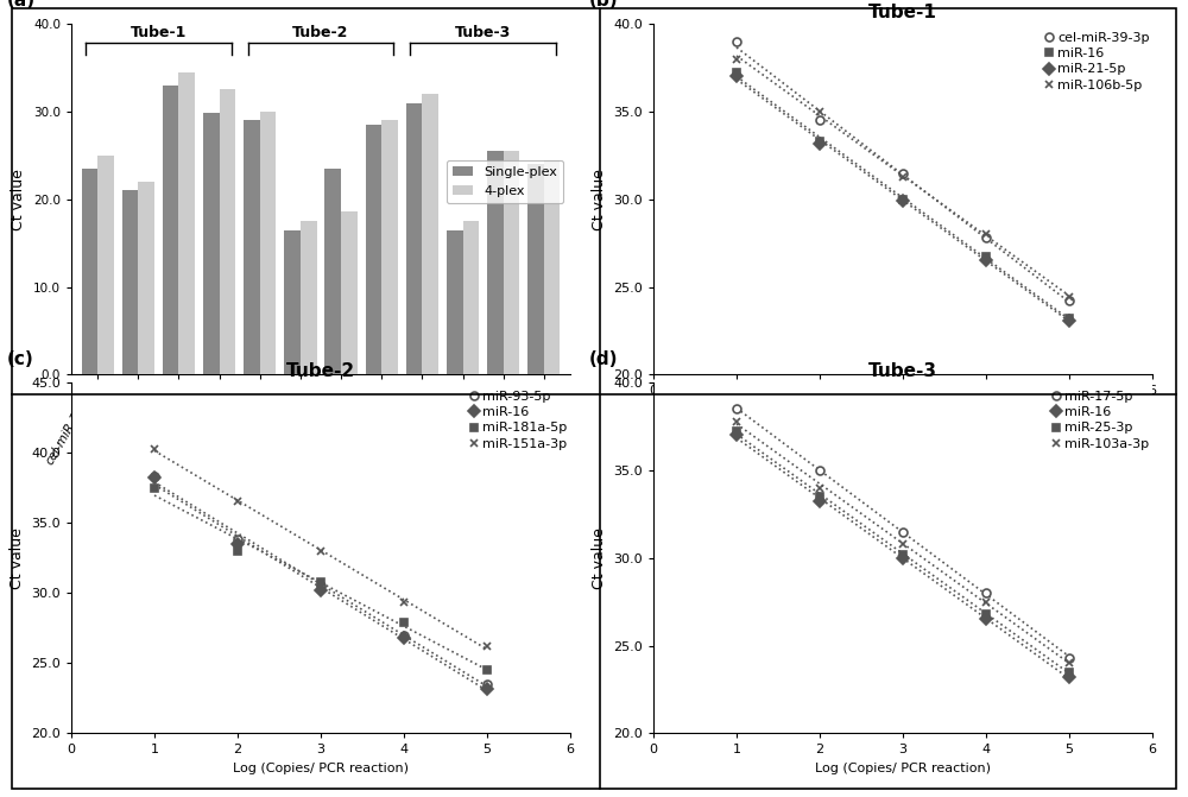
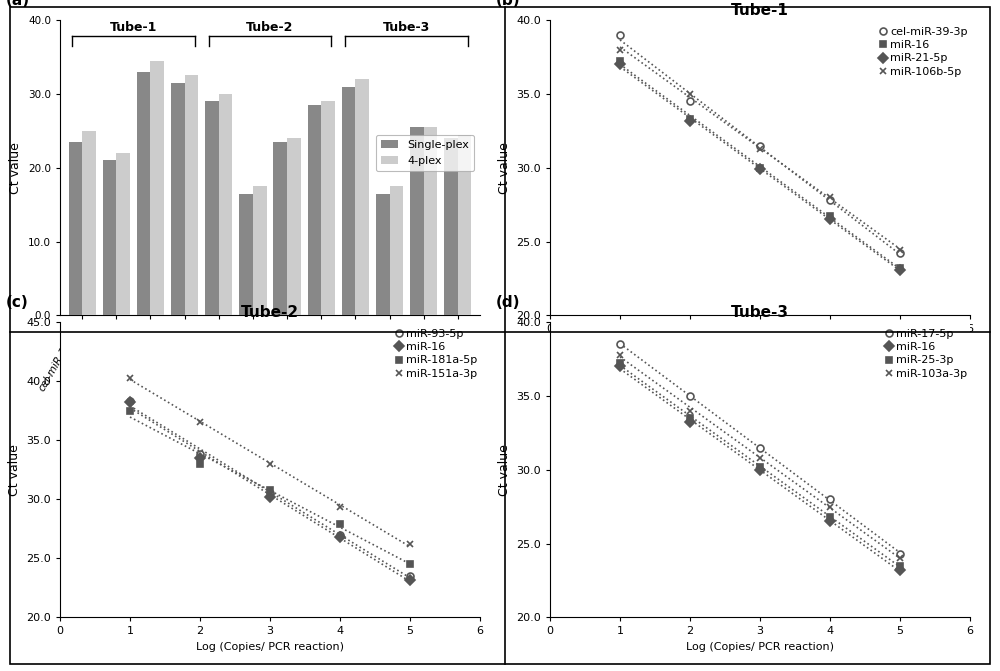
Single-plex/hsa-miR-106b-5p: 29.8 -> 31.5
4-plex/hsa-miR-181a-5p: 18.6 -> 24.0
